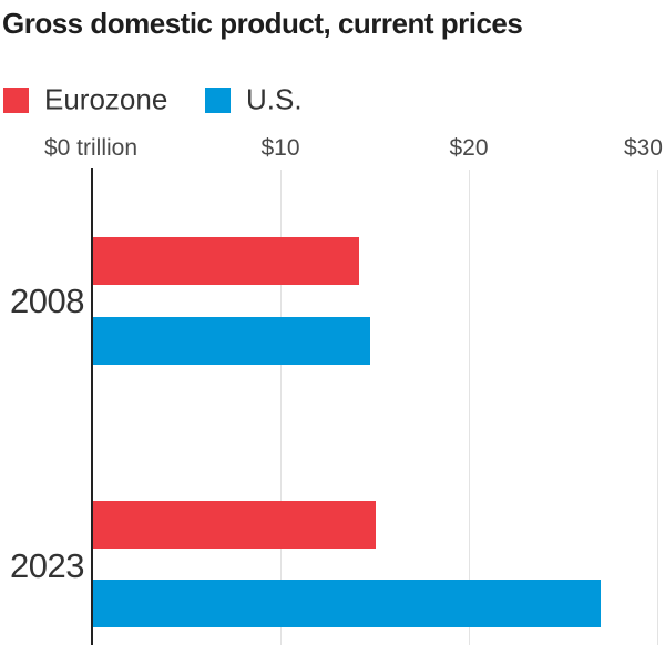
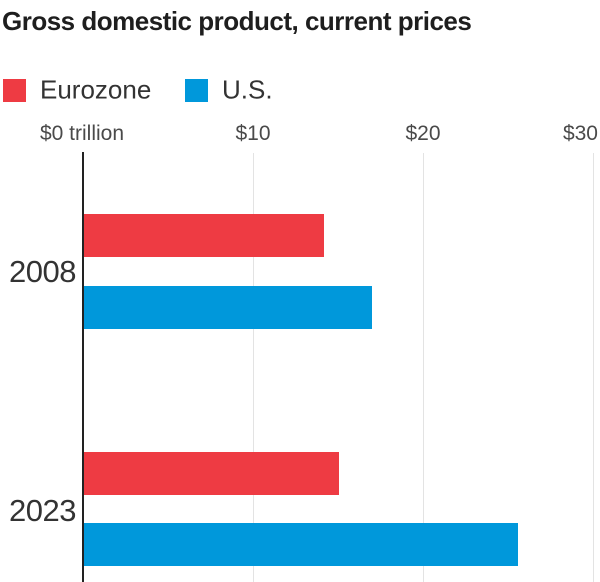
U.S./2008: $14.8 -> $17.0
U.S./2023: $27.0 -> $25.6
